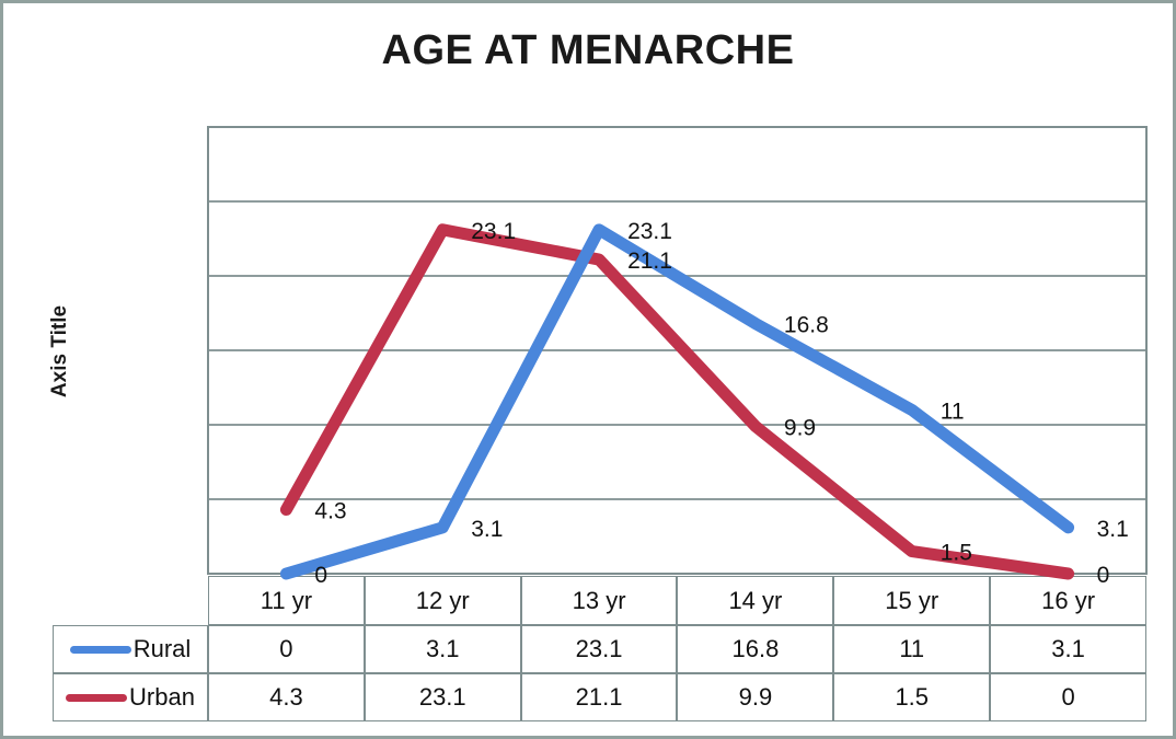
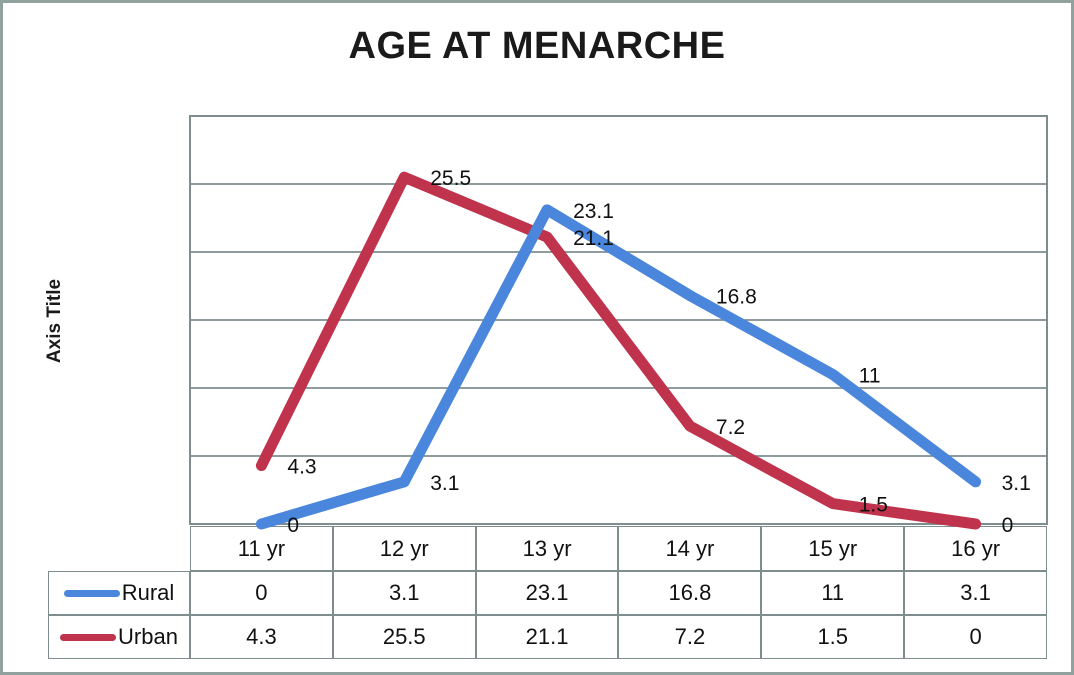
Urban/12 yr: 23.1 -> 25.5
Urban/14 yr: 9.9 -> 7.2
